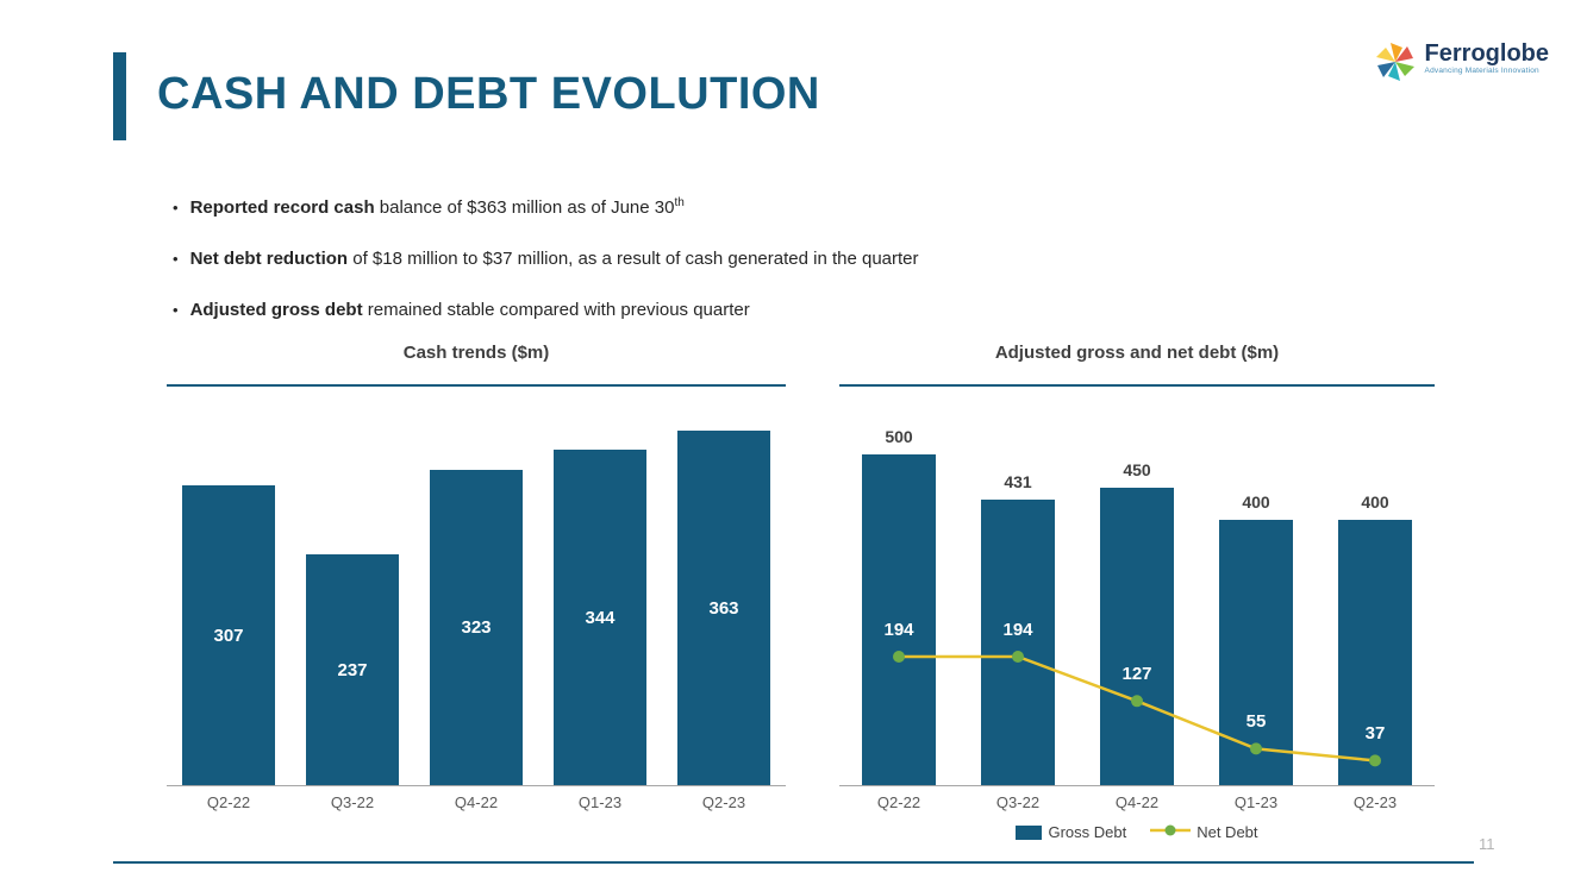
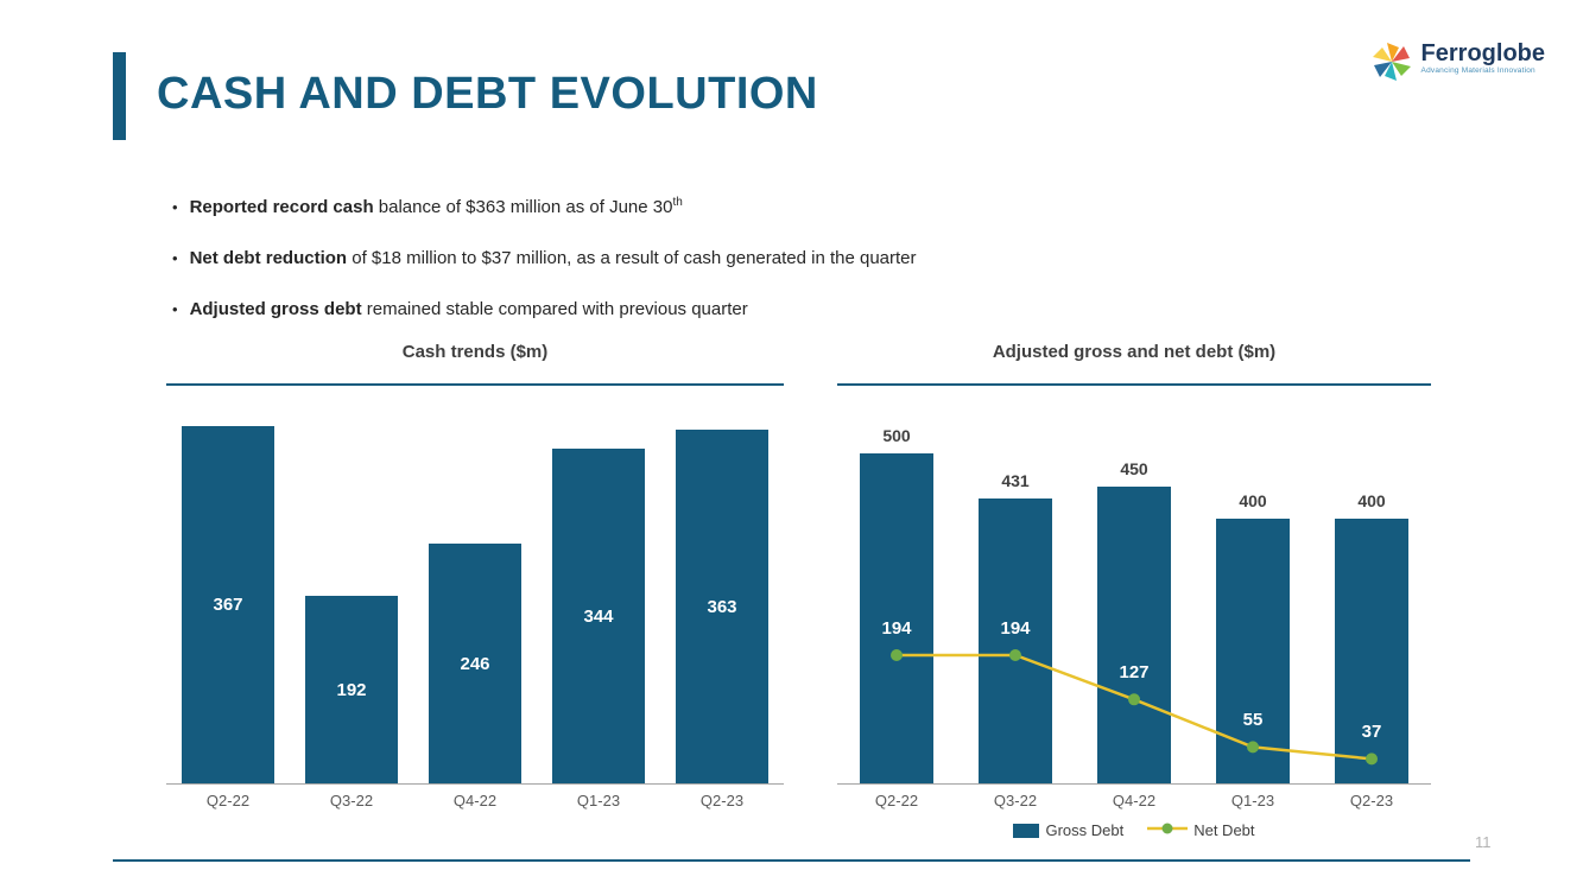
Cash trends ($m)/Q2-22: 307 -> 367
Cash trends ($m)/Q3-22: 237 -> 192
Cash trends ($m)/Q4-22: 323 -> 246
